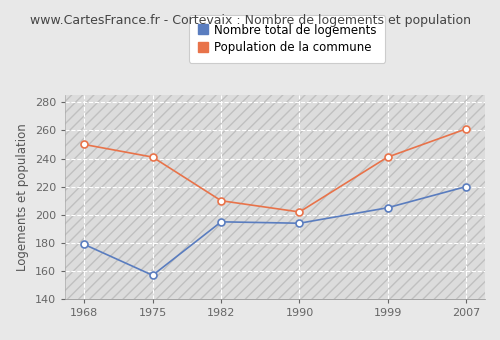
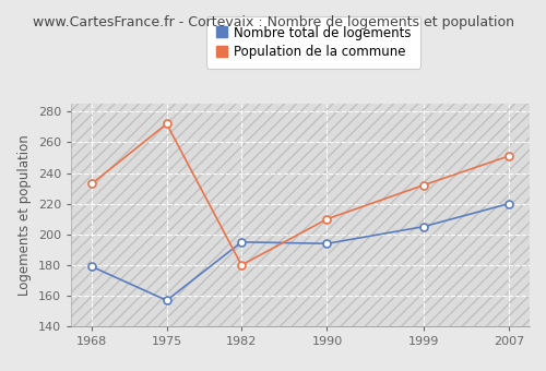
Population de la commune/1968: 250 -> 233
Population de la commune/1975: 241 -> 272
Population de la commune/1982: 210 -> 180
Population de la commune/1990: 202 -> 210
Population de la commune/1999: 241 -> 232
Population de la commune/2007: 261 -> 251
